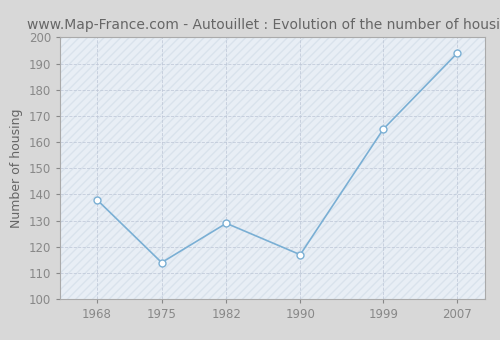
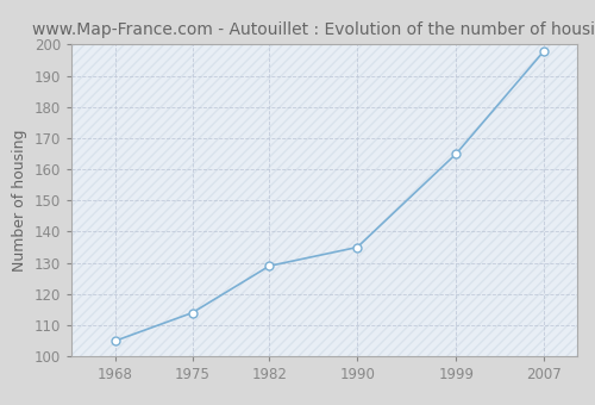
1968: 138 -> 105
1990: 117 -> 135
2007: 194 -> 198
